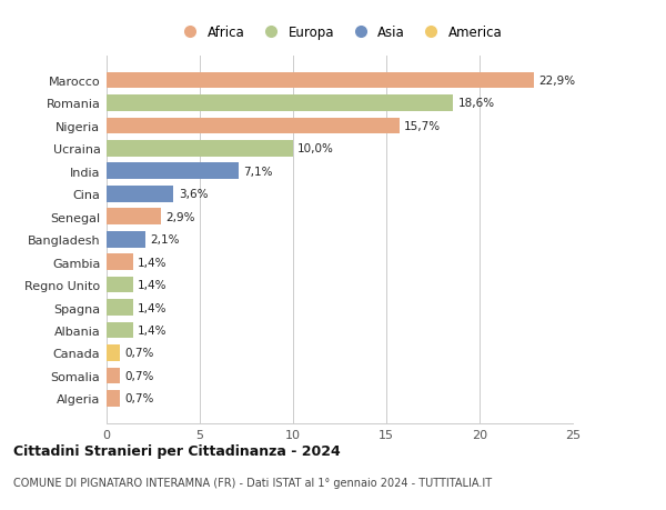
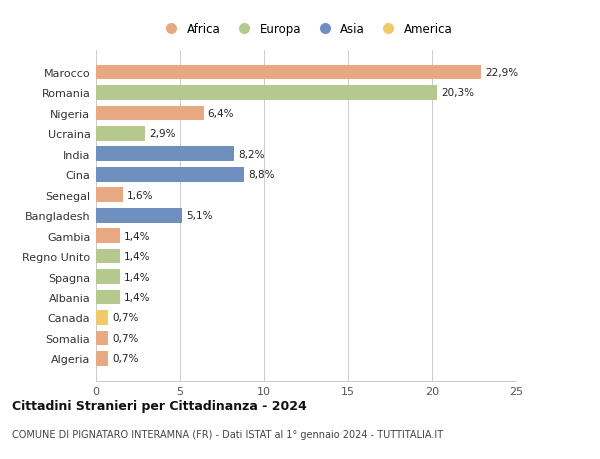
Romania: 18,6% -> 20,3%
Nigeria: 15,7% -> 6,4%
Ucraina: 10,0% -> 2,9%
India: 7,1% -> 8,2%
Cina: 3,6% -> 8,8%
Senegal: 2,9% -> 1,6%
Bangladesh: 2,1% -> 5,1%
